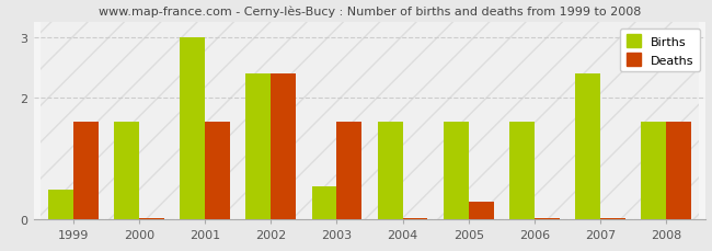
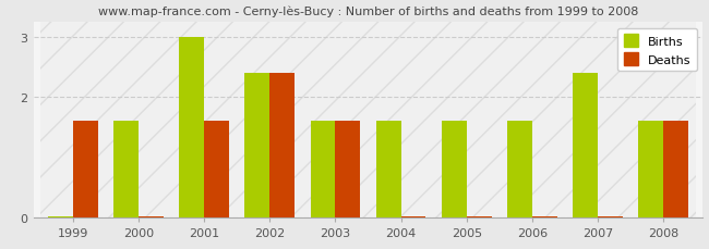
Births/1999: 0.48 -> 0.02
Births/2003: 0.54 -> 1.60
Deaths/2005: 0.28 -> 0.02
